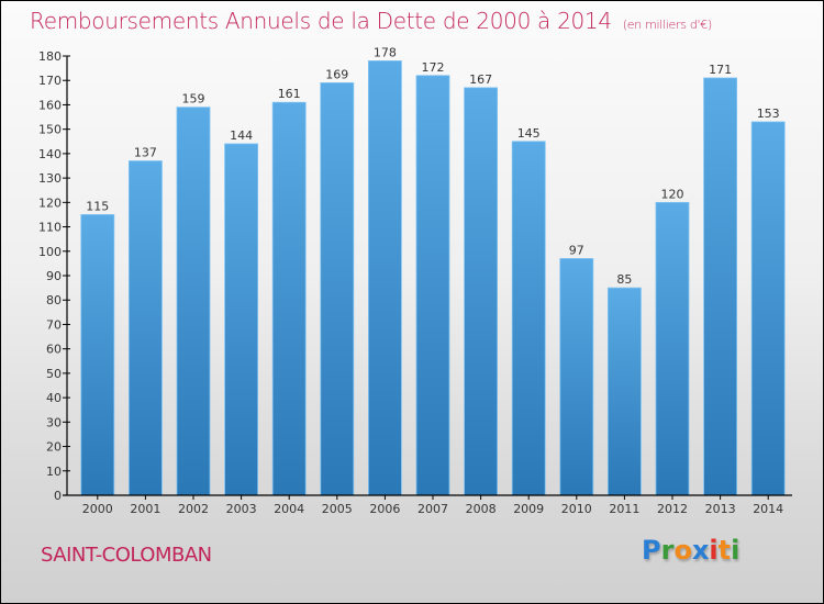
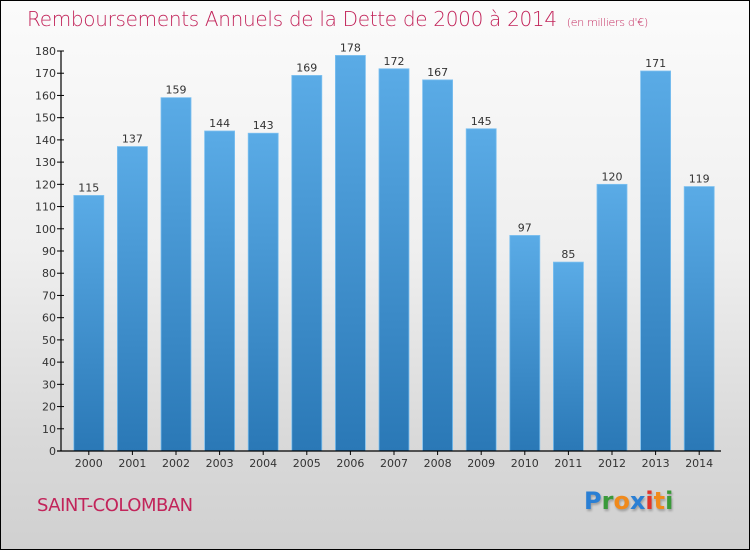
2004: 161 -> 143
2014: 153 -> 119
